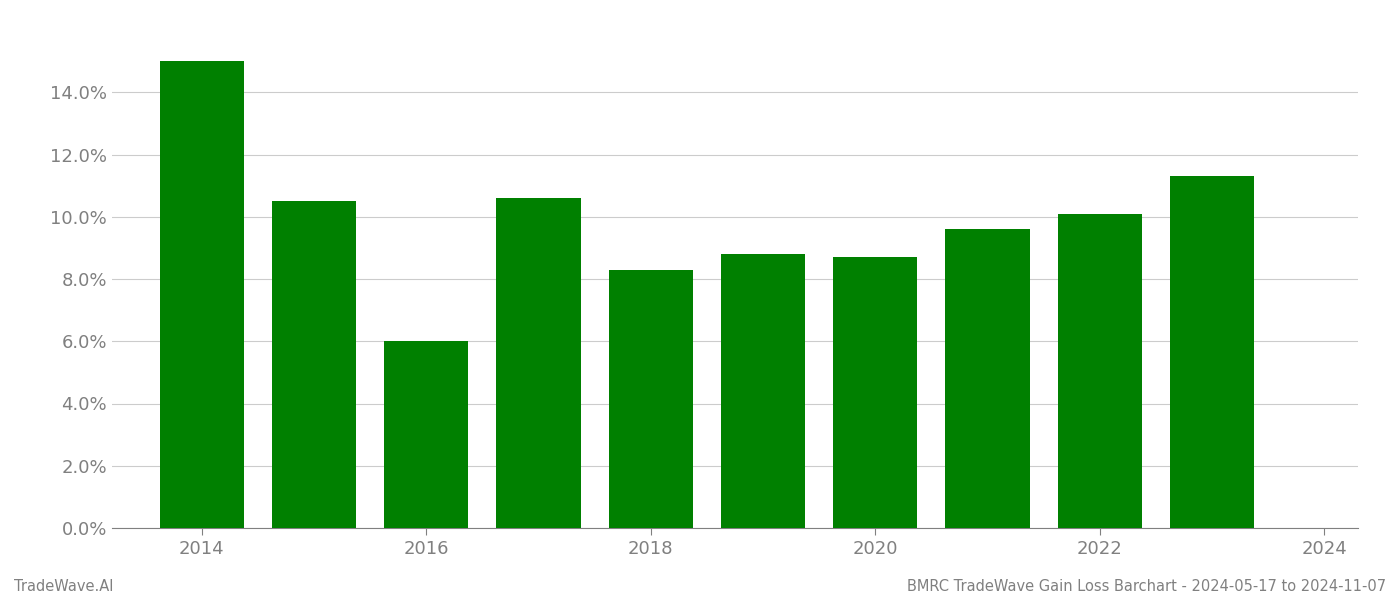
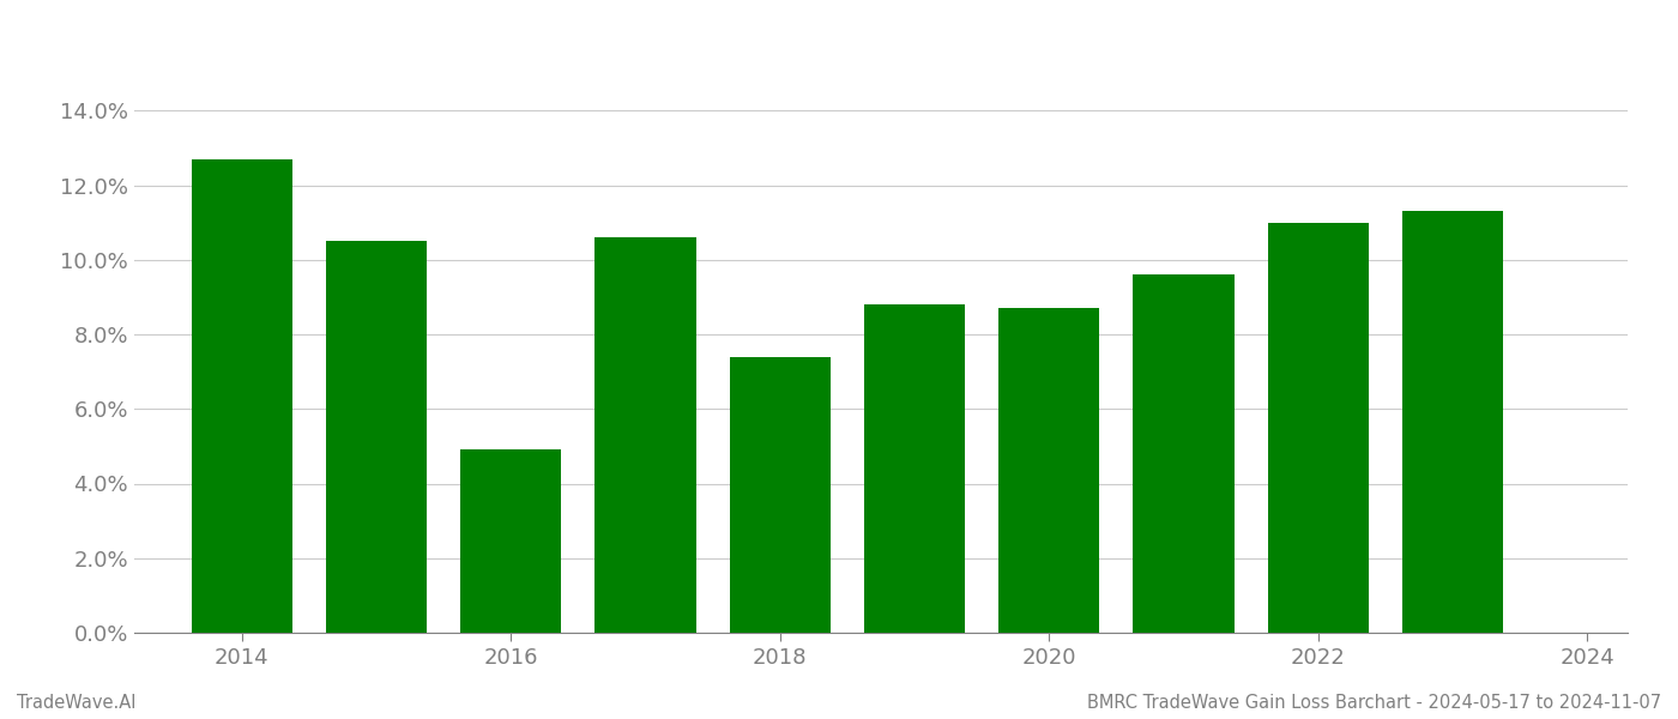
2014: 15.0% -> 12.7%
2016: 6.0% -> 4.9%
2018: 8.3% -> 7.4%
2022: 10.1% -> 11.0%
